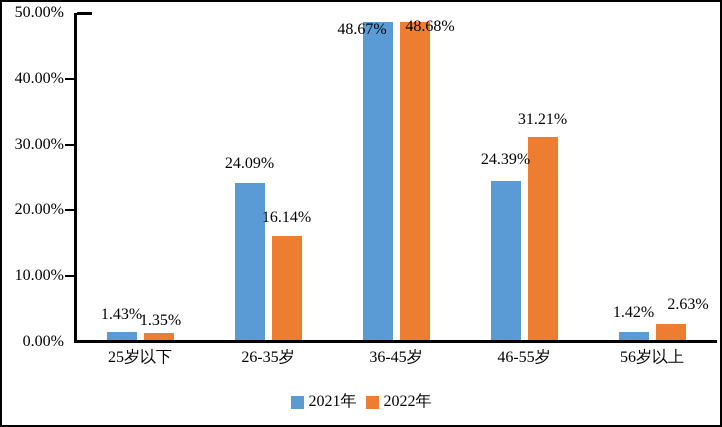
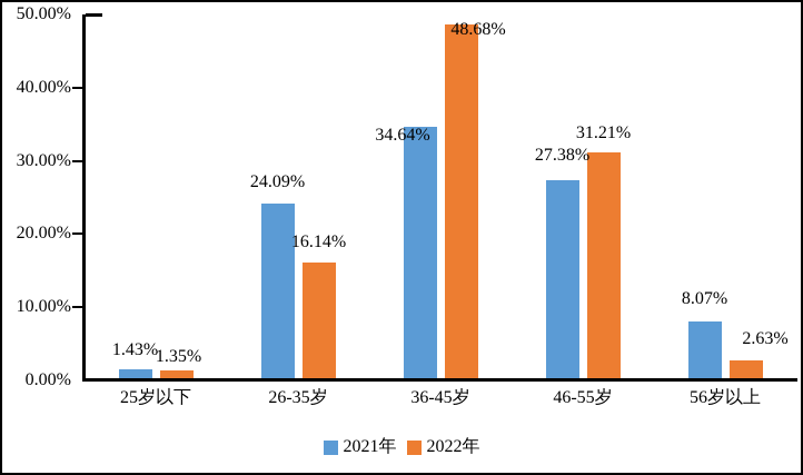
2021年/36-45岁: 48.67% -> 34.64%
2021年/46-55岁: 24.39% -> 27.38%
2021年/56岁以上: 1.42% -> 8.07%
